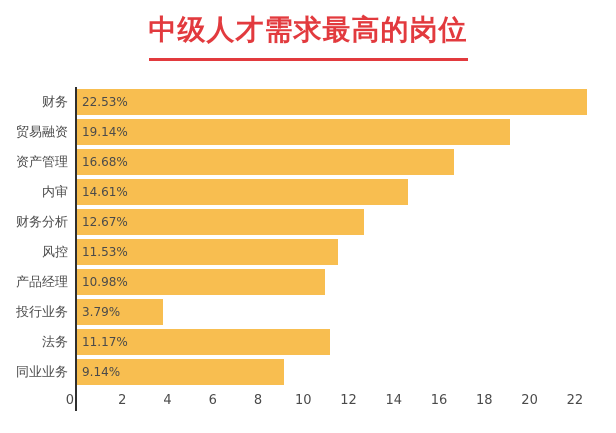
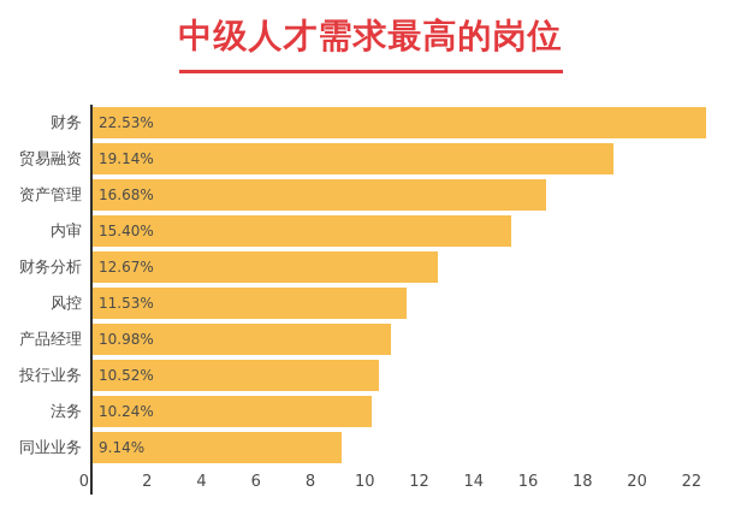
内审: 14.61% -> 15.40%
投行业务: 3.79% -> 10.52%
法务: 11.17% -> 10.24%
